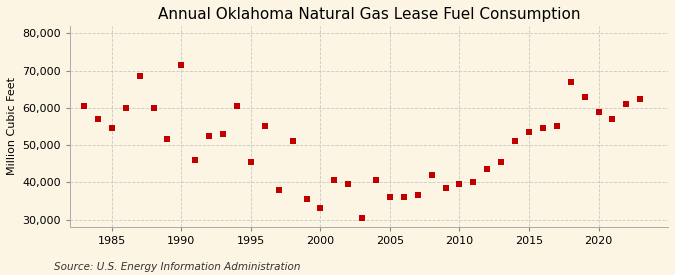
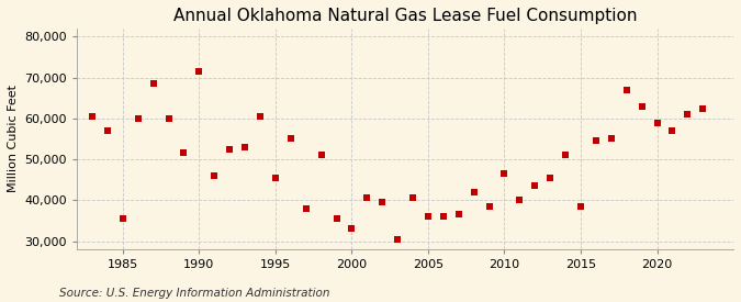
1985: 54,500 -> 35,500
2010: 39,500 -> 46,500
2015: 53,500 -> 38,500
